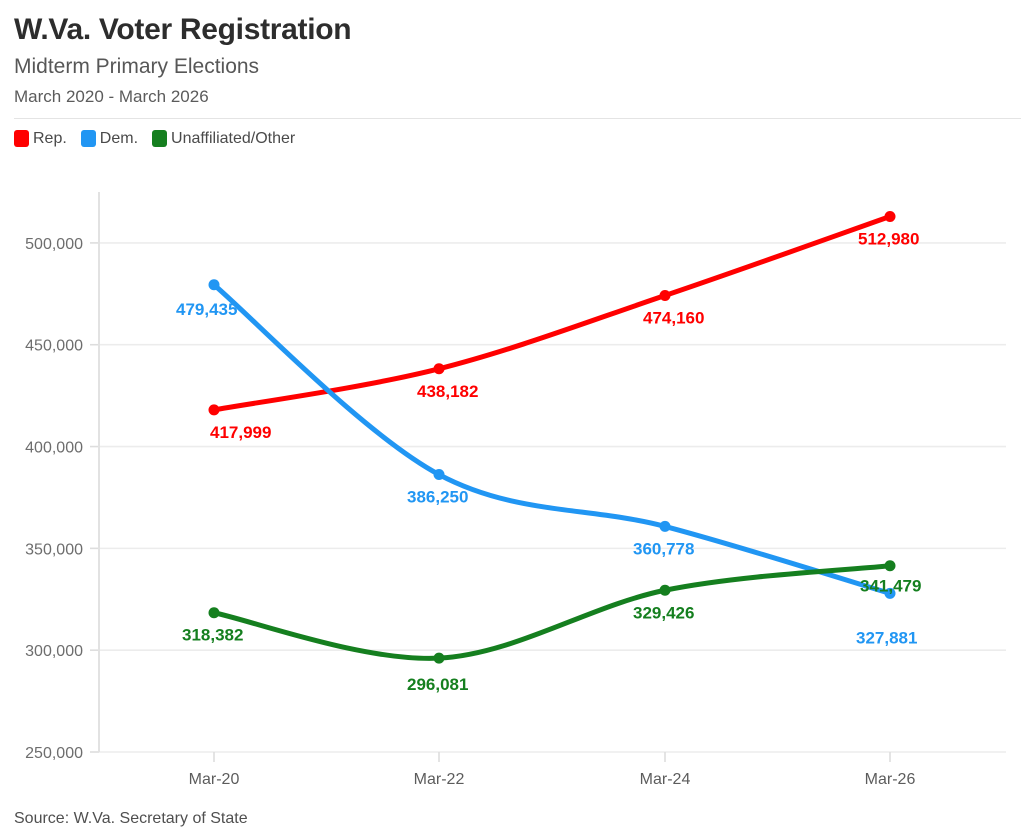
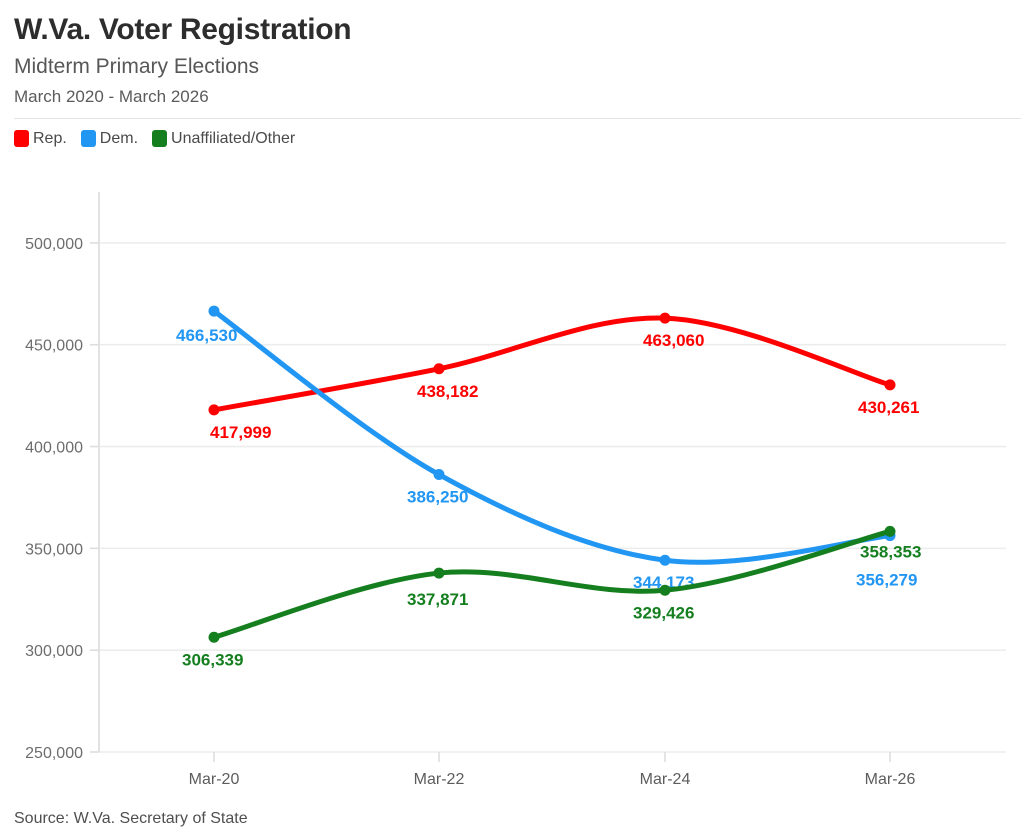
Dem./Mar-20: 479,435 -> 466,530
Unaffiliated/Other/Mar-20: 318,382 -> 306,339
Unaffiliated/Other/Mar-22: 296,081 -> 337,871
Rep./Mar-24: 474,160 -> 463,060
Dem./Mar-24: 360,778 -> 344,173
Rep./Mar-26: 512,980 -> 430,261
Dem./Mar-26: 327,881 -> 356,279
Unaffiliated/Other/Mar-26: 341,479 -> 358,353
